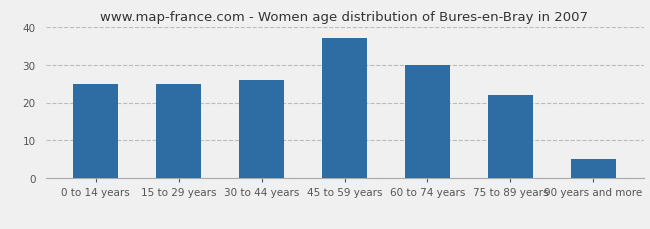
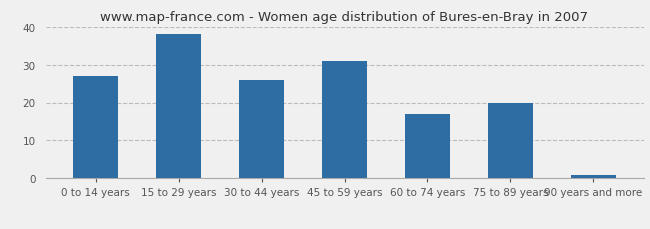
0 to 14 years: 25 -> 27
15 to 29 years: 25 -> 38
45 to 59 years: 37 -> 31
60 to 74 years: 30 -> 17
75 to 89 years: 22 -> 20
90 years and more: 5 -> 1
